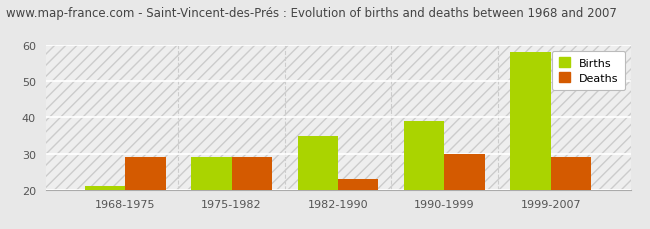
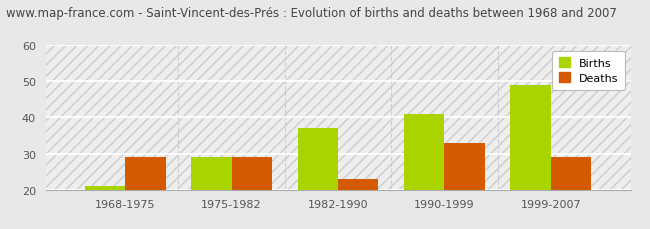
Births/1982-1990: 35 -> 37
Births/1990-1999: 39 -> 41
Deaths/1990-1999: 30 -> 33
Births/1999-2007: 58 -> 49
